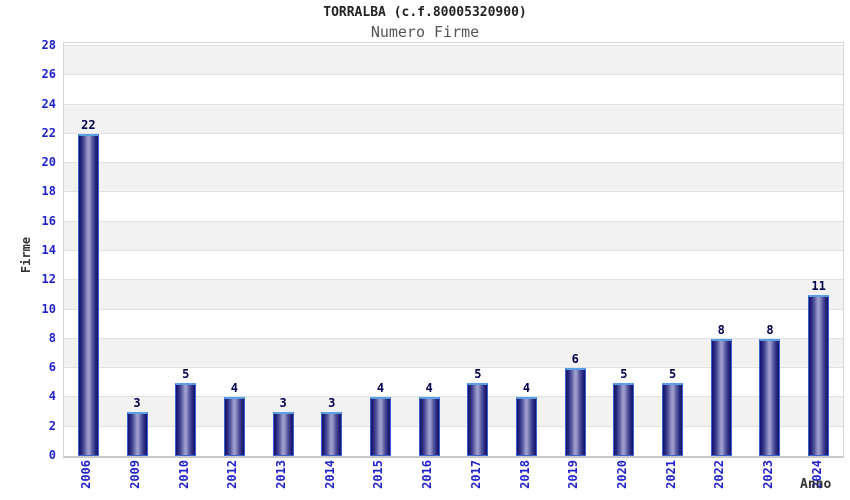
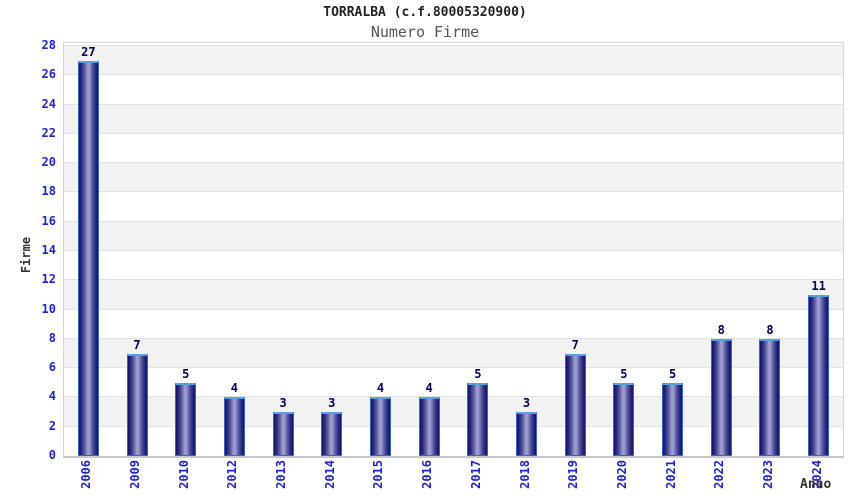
2006: 22 -> 27
2009: 3 -> 7
2018: 4 -> 3
2019: 6 -> 7
